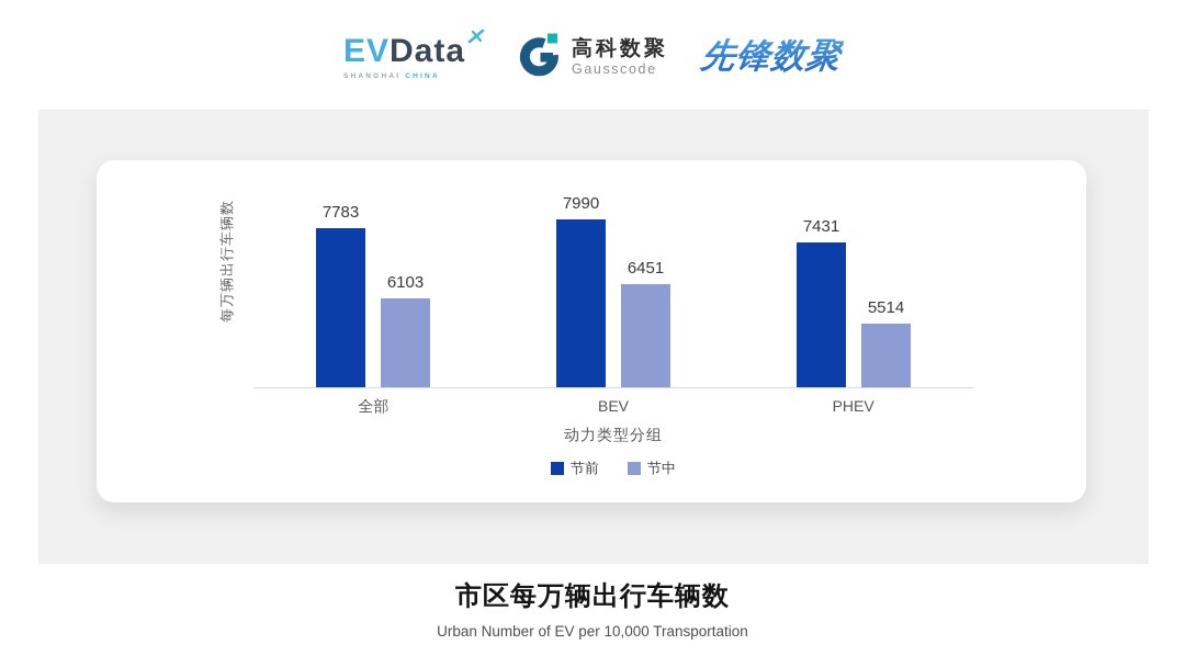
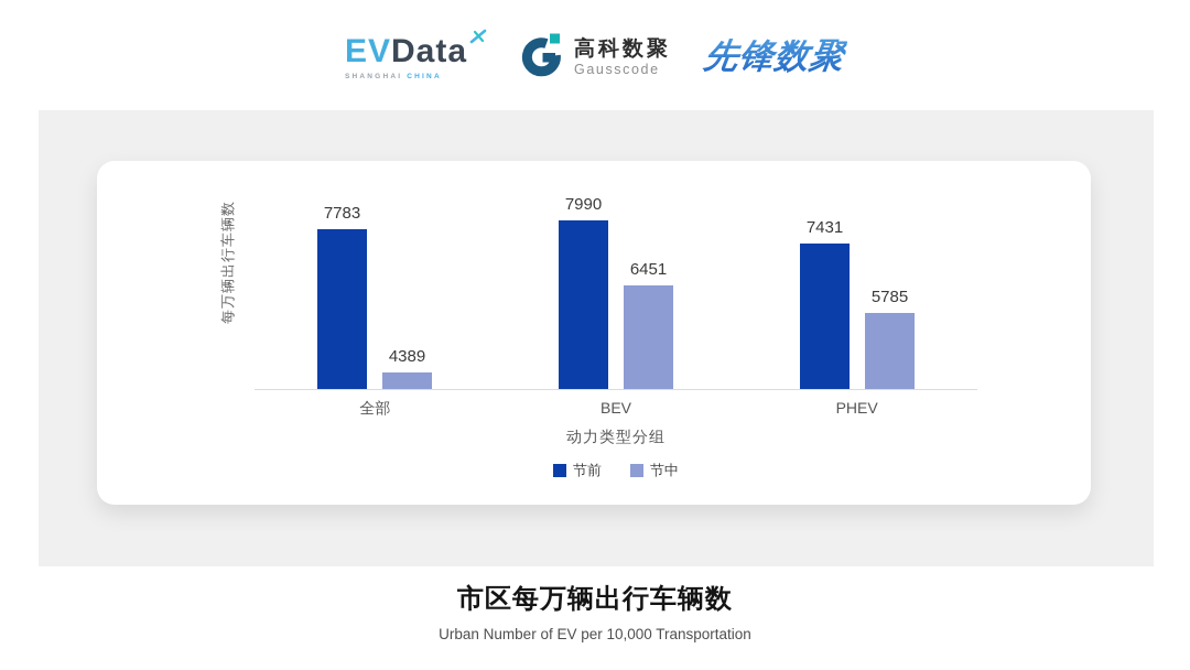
节中/全部: 6103 -> 4389
节中/PHEV: 5514 -> 5785
